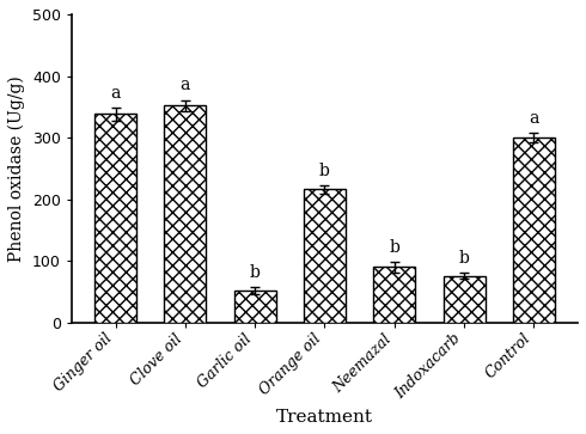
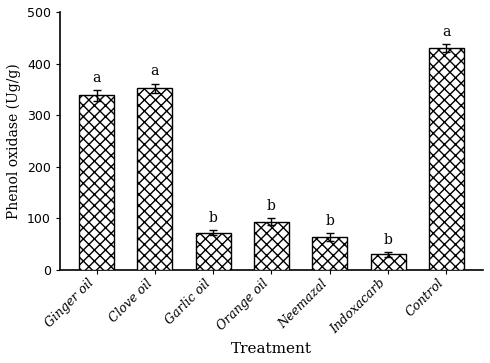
Garlic oil: 52 -> 72
Orange oil: 216 -> 93
Neemazal: 90 -> 63
Indoxacarb: 76 -> 30
Control: 300 -> 430
